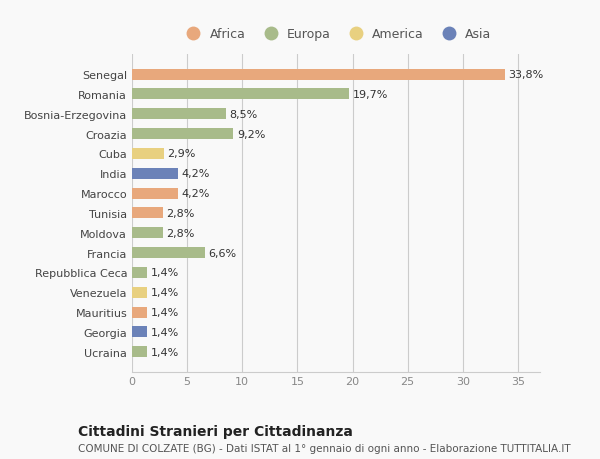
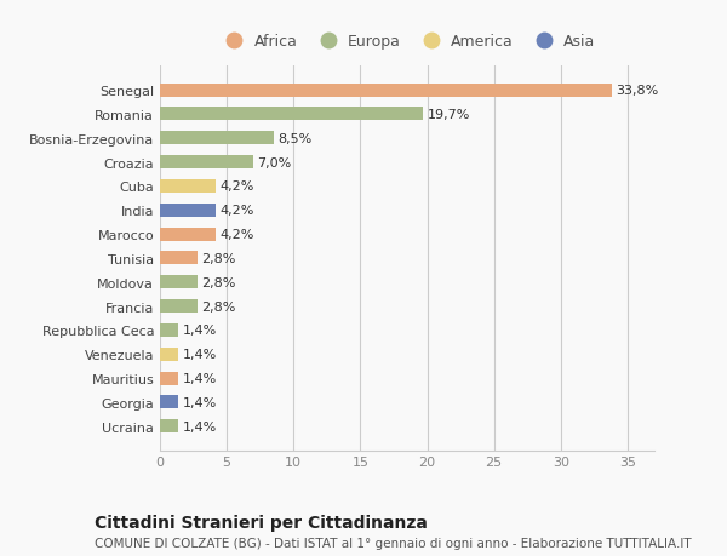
Croazia: 9,2% -> 7,0%
Cuba: 2,9% -> 4,2%
Francia: 6,6% -> 2,8%
